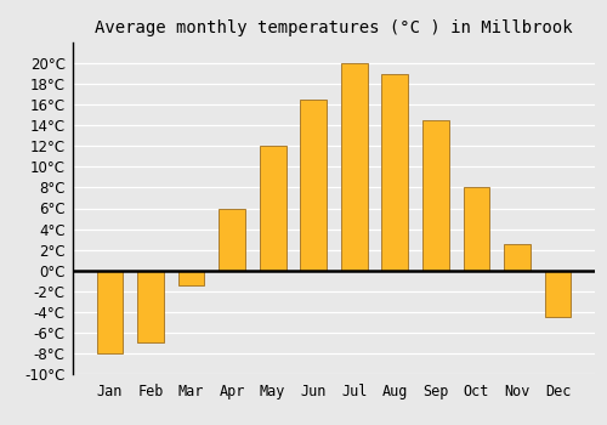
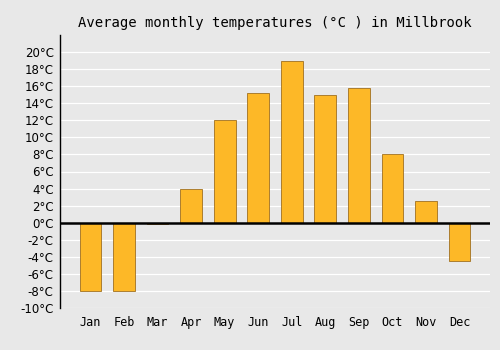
Feb: -7.0°C -> -8.0°C
Mar: -1.5°C -> -0.2°C
Apr: 6.0°C -> 4.0°C
Jun: 16.5°C -> 15.2°C
Jul: 20.0°C -> 19.0°C
Aug: 19.0°C -> 15.0°C
Sep: 14.5°C -> 15.8°C
